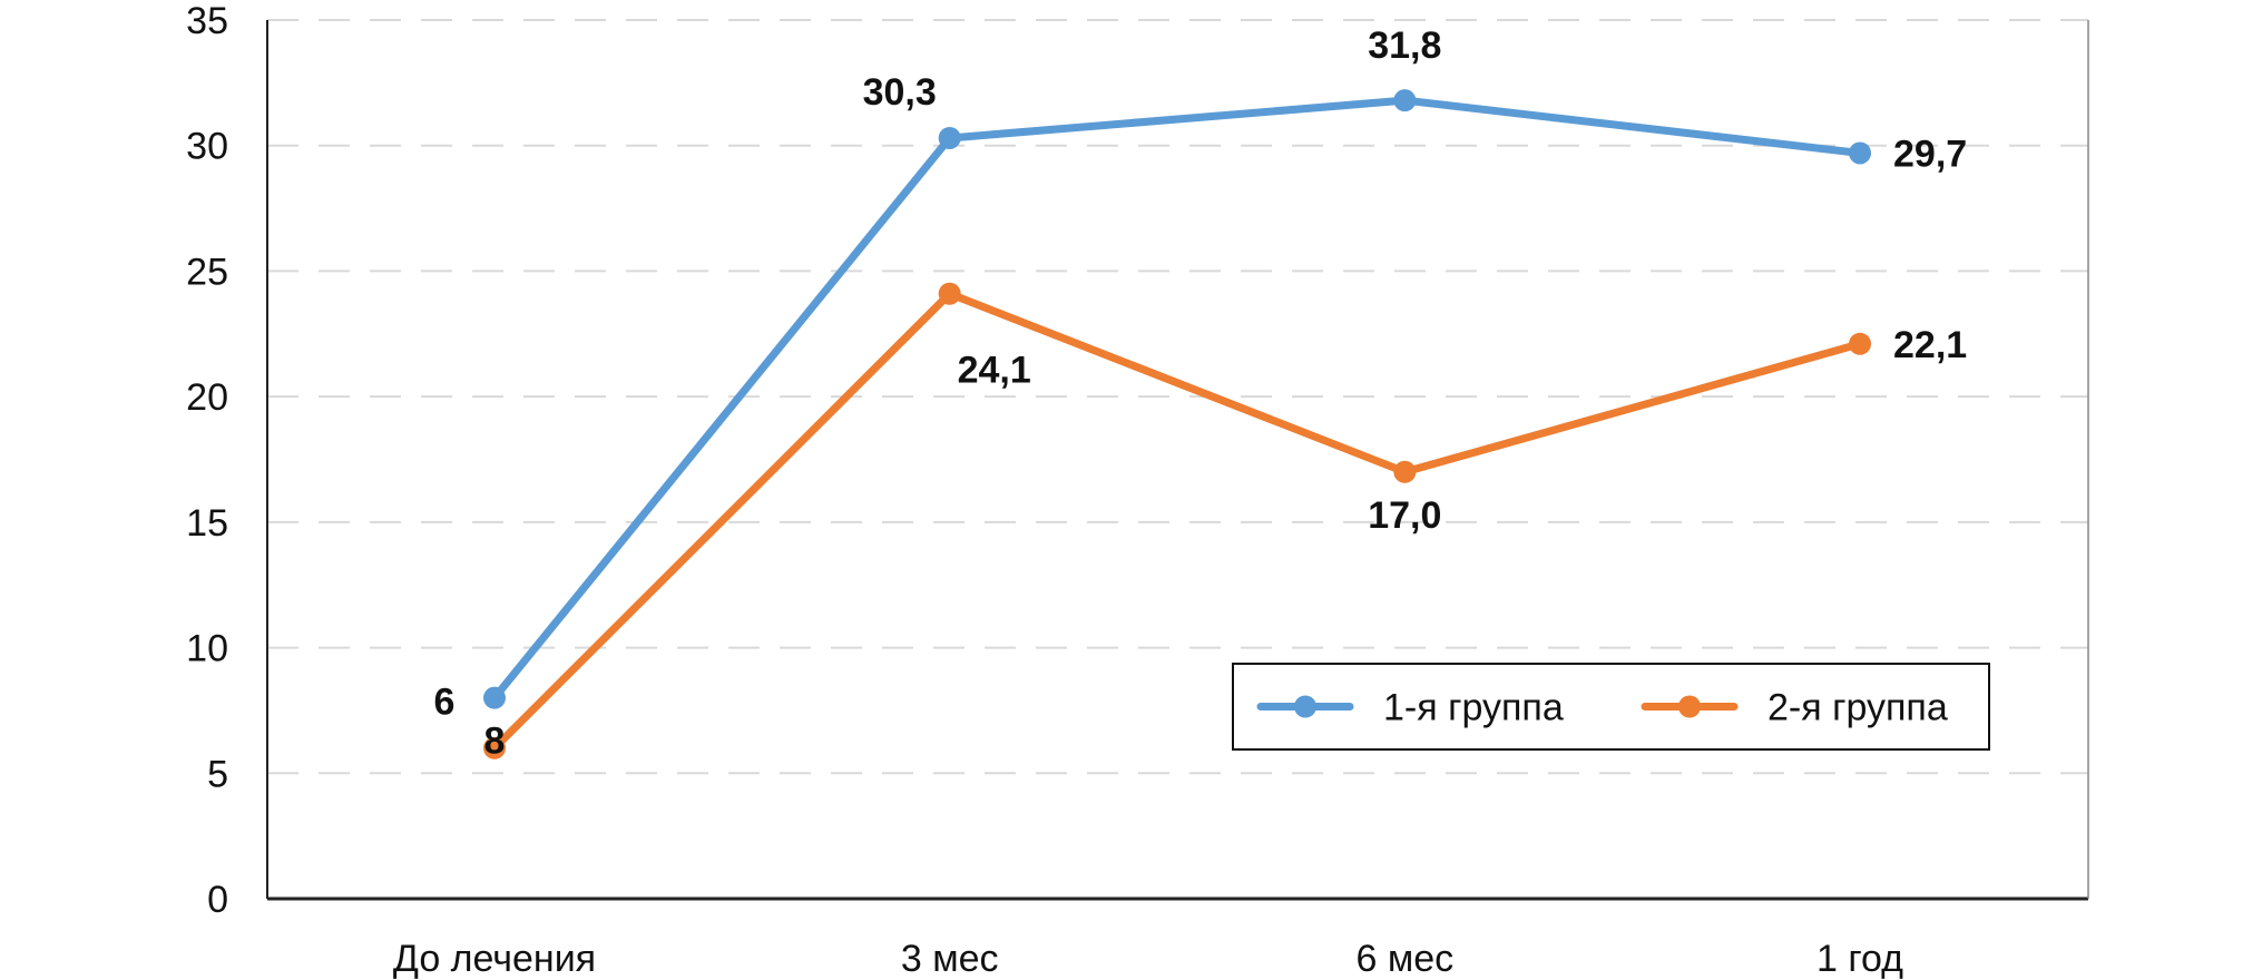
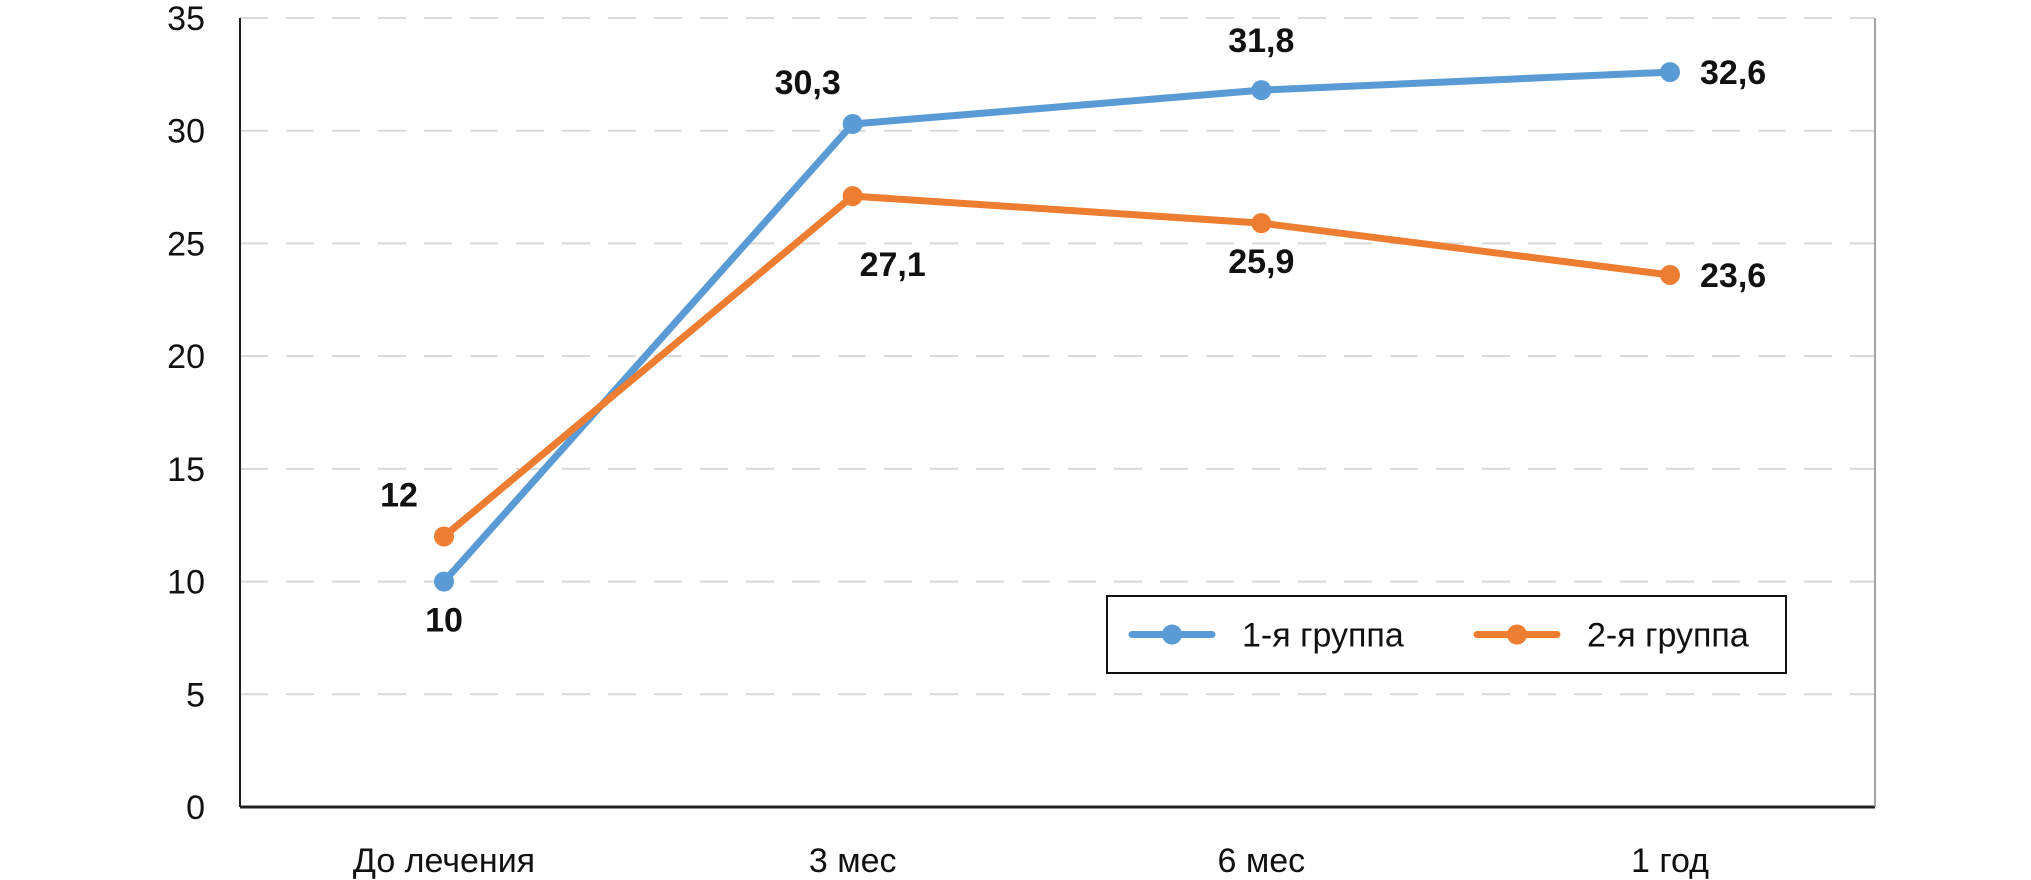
1-я группа/До лечения: 8 -> 10
2-я группа/До лечения: 6 -> 12
2-я группа/3 мес: 24,1 -> 27,1
2-я группа/6 мес: 17,0 -> 25,9
1-я группа/1 год: 29,7 -> 32,6
2-я группа/1 год: 22,1 -> 23,6
